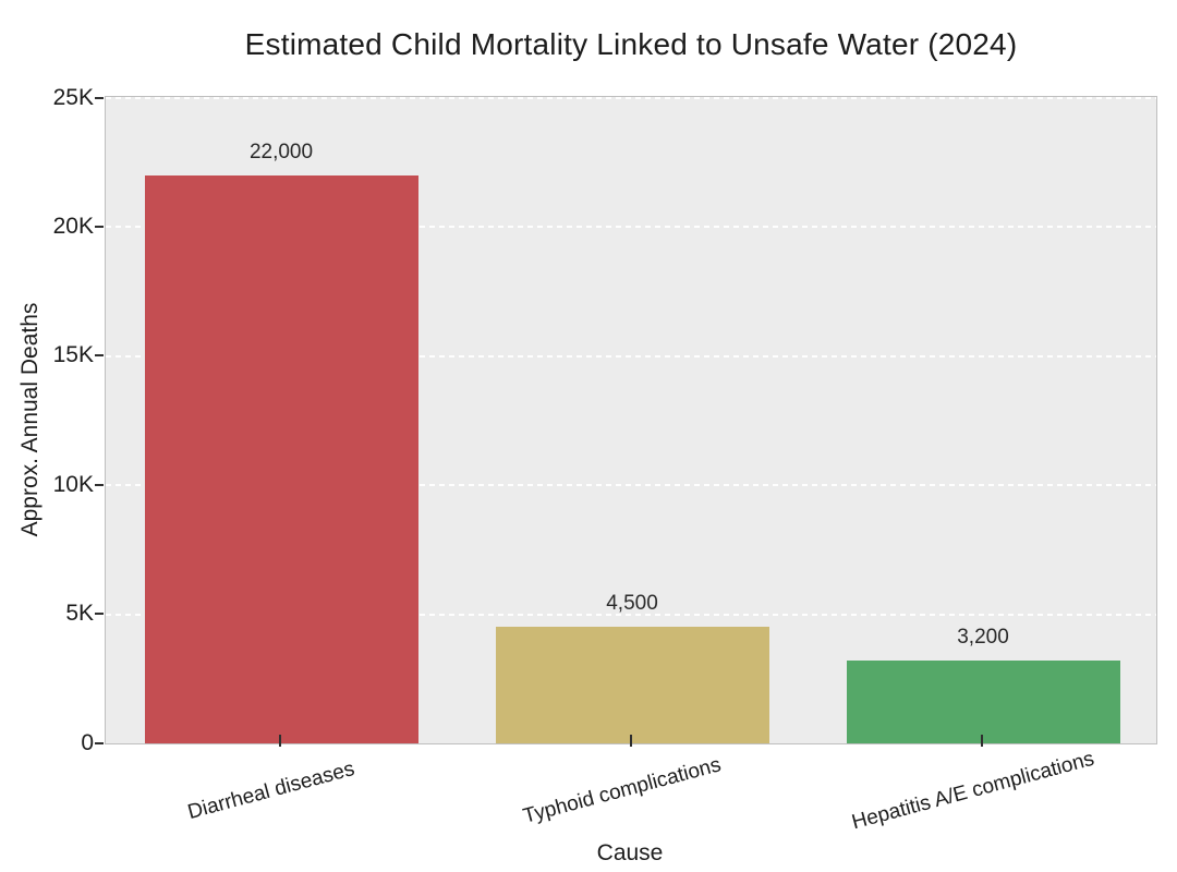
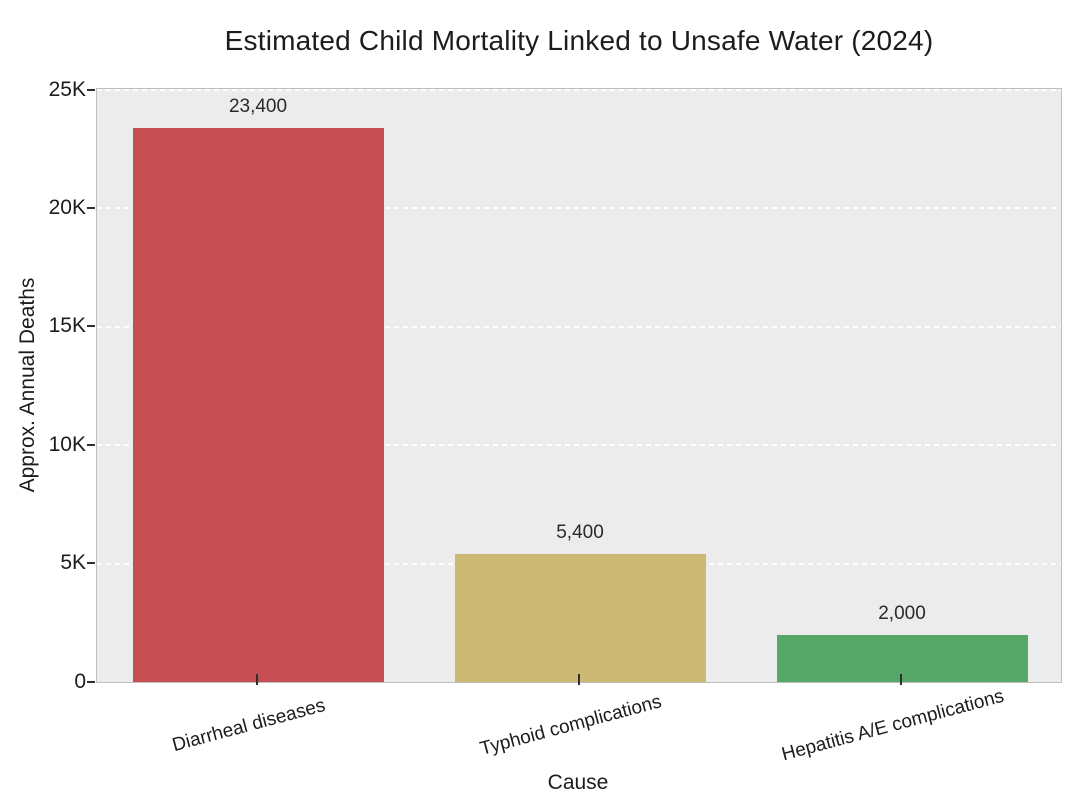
Diarrheal diseases: 22,000 -> 23,400
Typhoid complications: 4,500 -> 5,400
Hepatitis A/E complications: 3,200 -> 2,000
